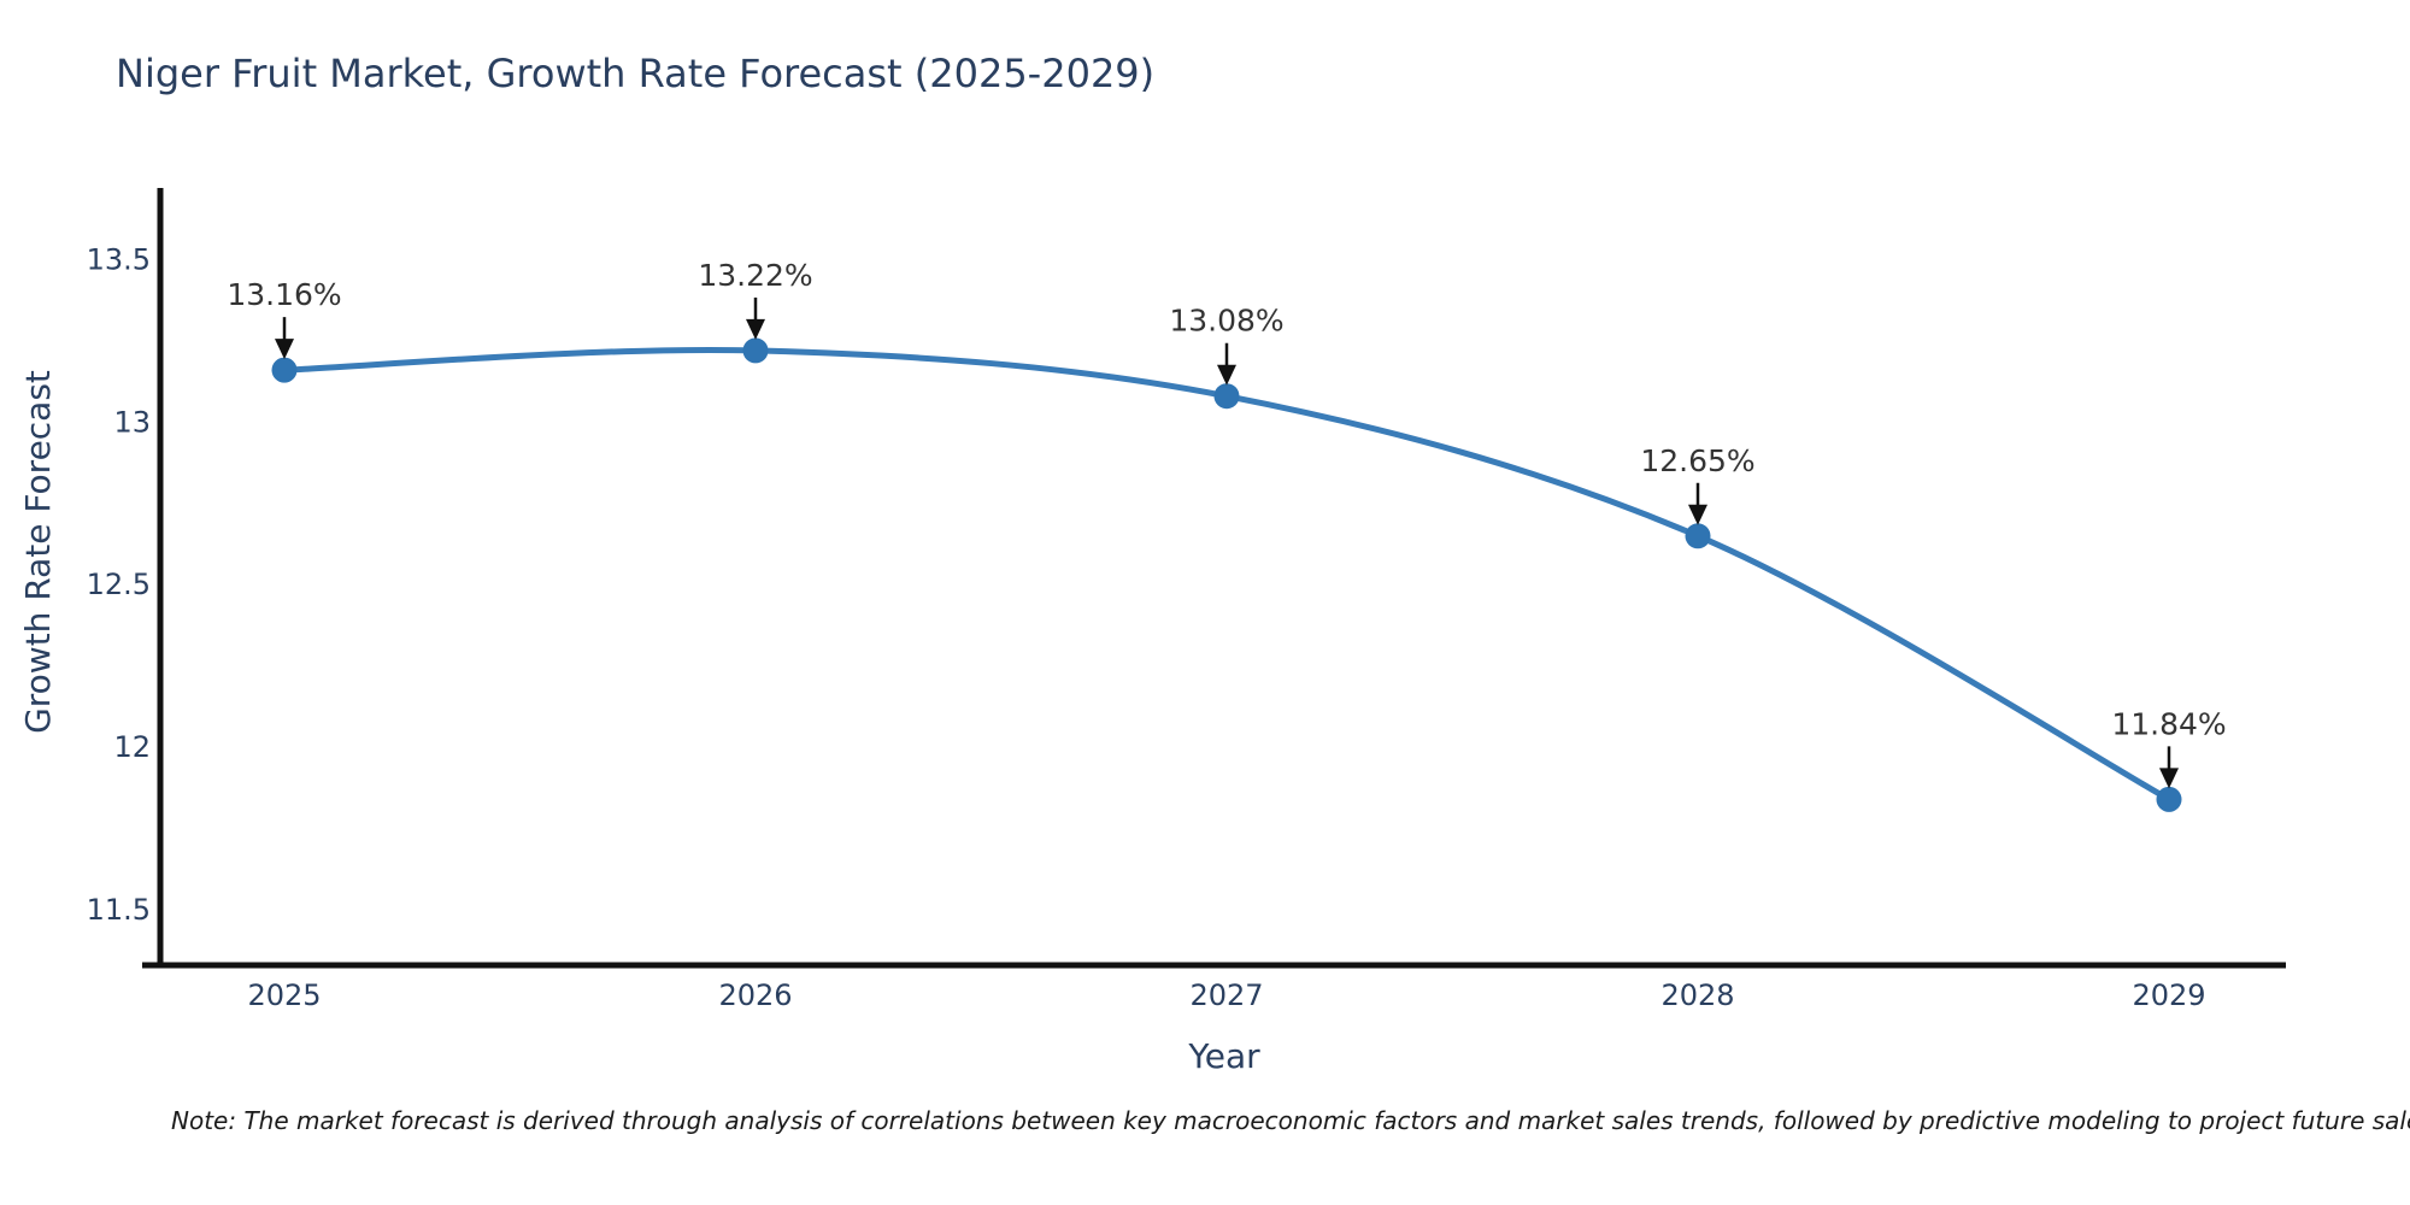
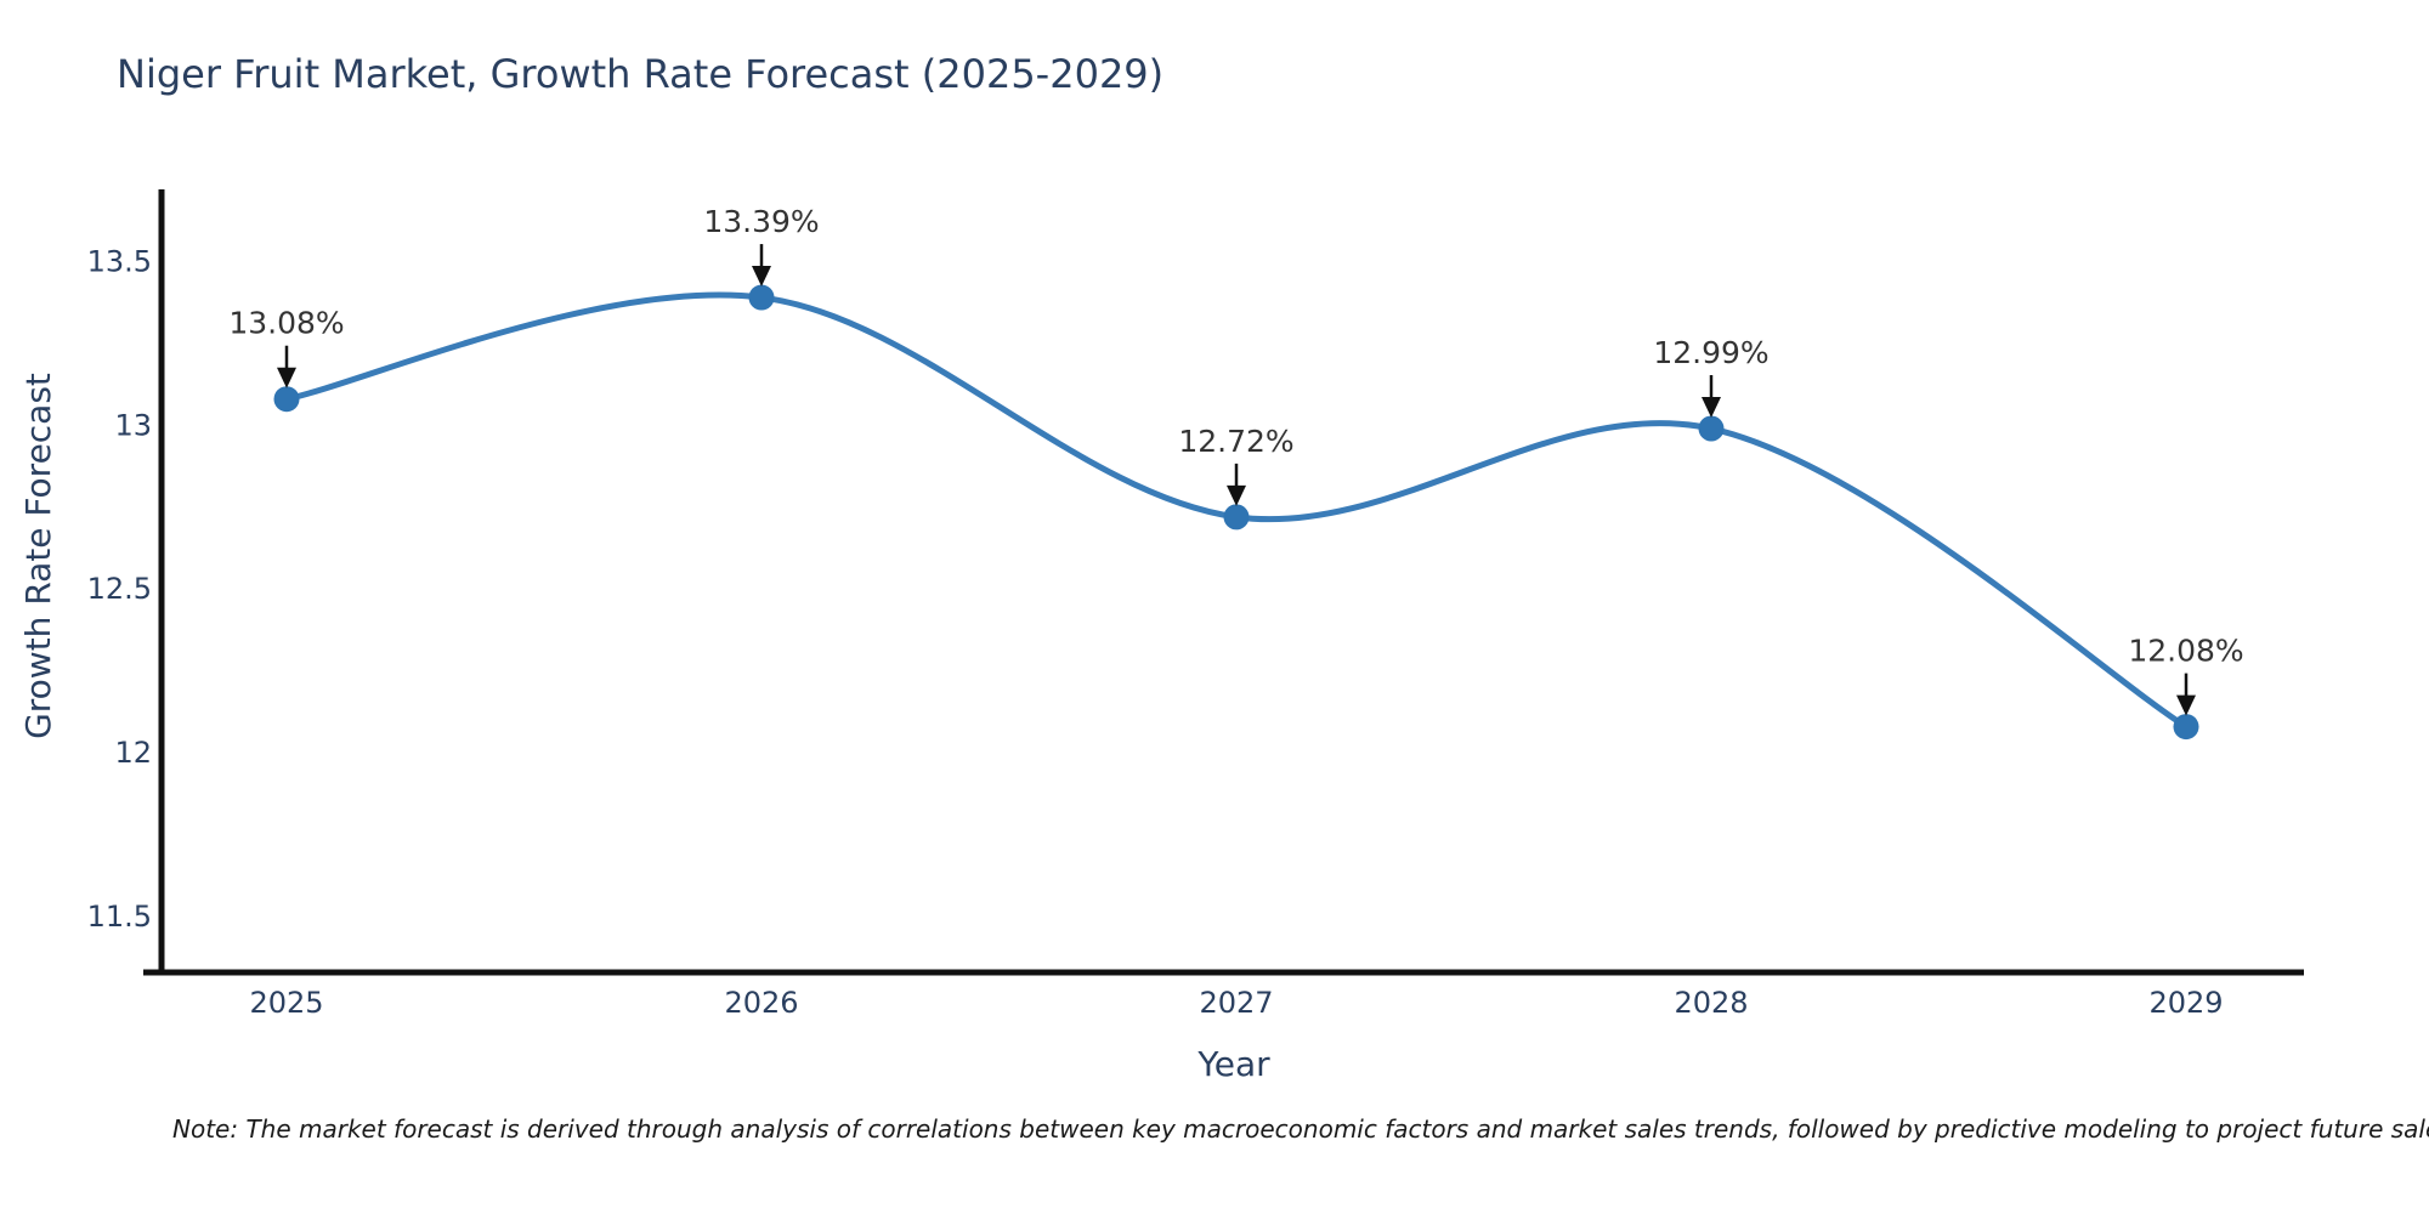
2025: 13.16% -> 13.08%
2026: 13.22% -> 13.39%
2027: 13.08% -> 12.72%
2028: 12.65% -> 12.99%
2029: 11.84% -> 12.08%
